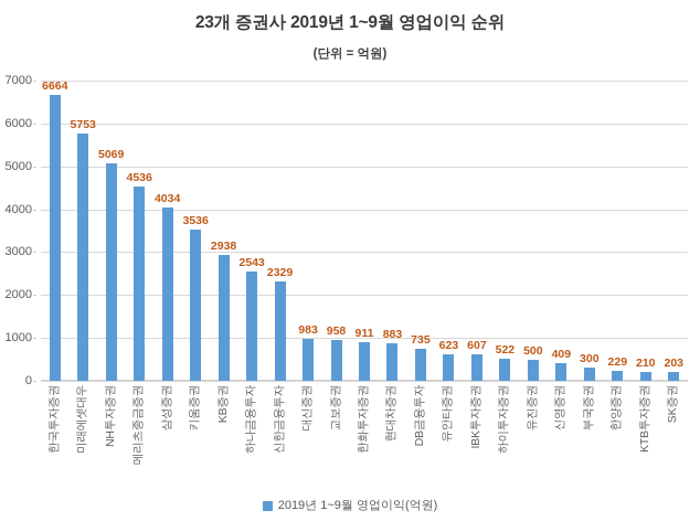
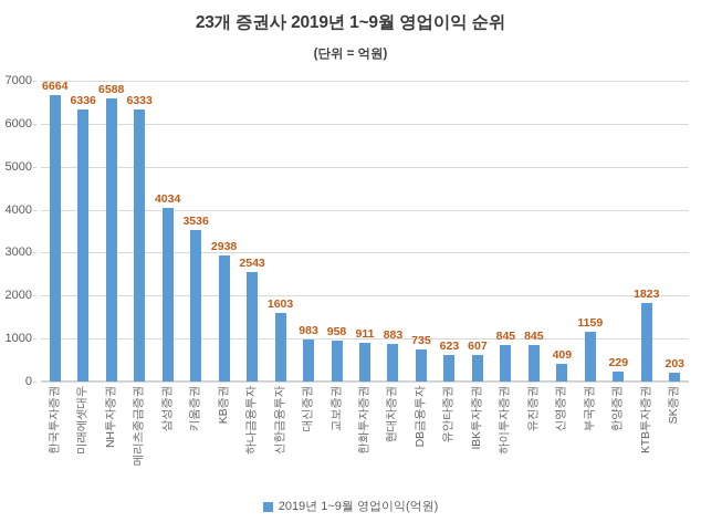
미래에셋대우: 5753 -> 6336
NH투자증권: 5069 -> 6588
메리츠종금증권: 4536 -> 6333
신한금융투자: 2329 -> 1603
하이투자증권: 522 -> 845
유진증권: 500 -> 845
부국증권: 300 -> 1159
KTB투자증권: 210 -> 1823
